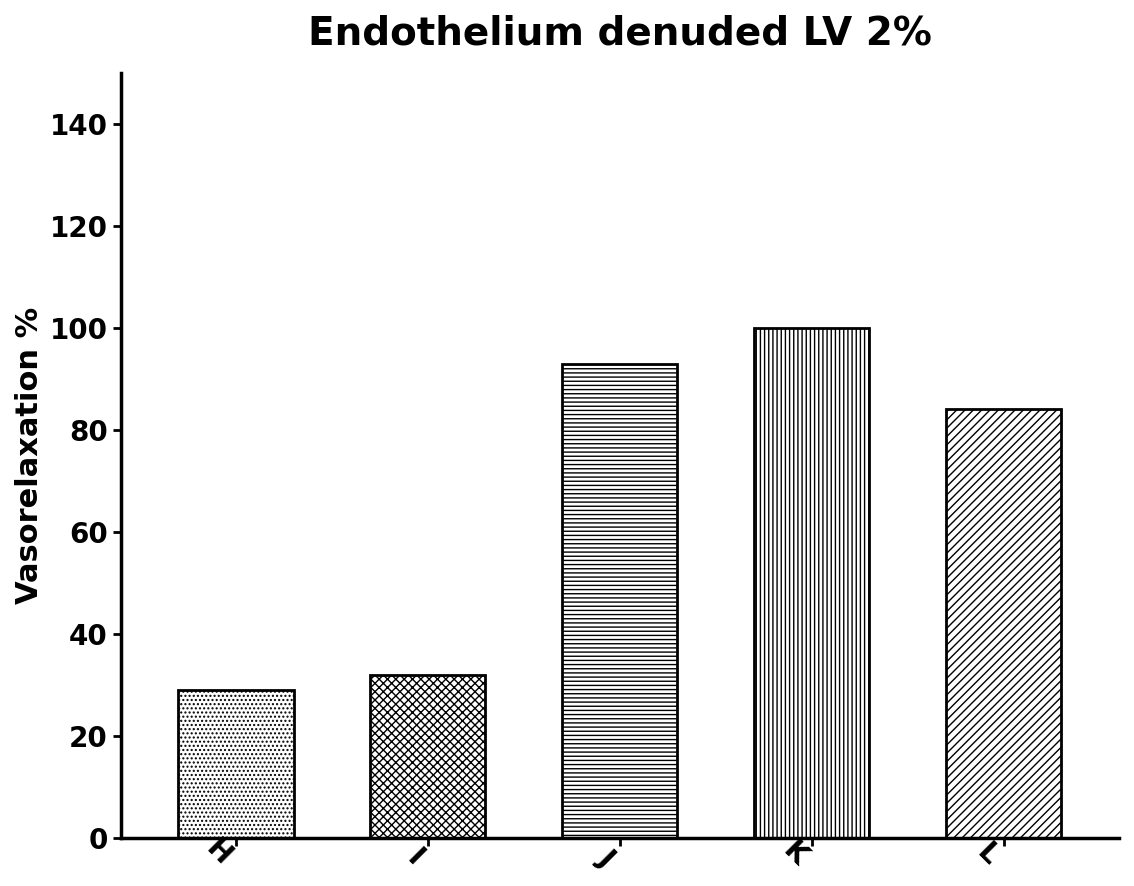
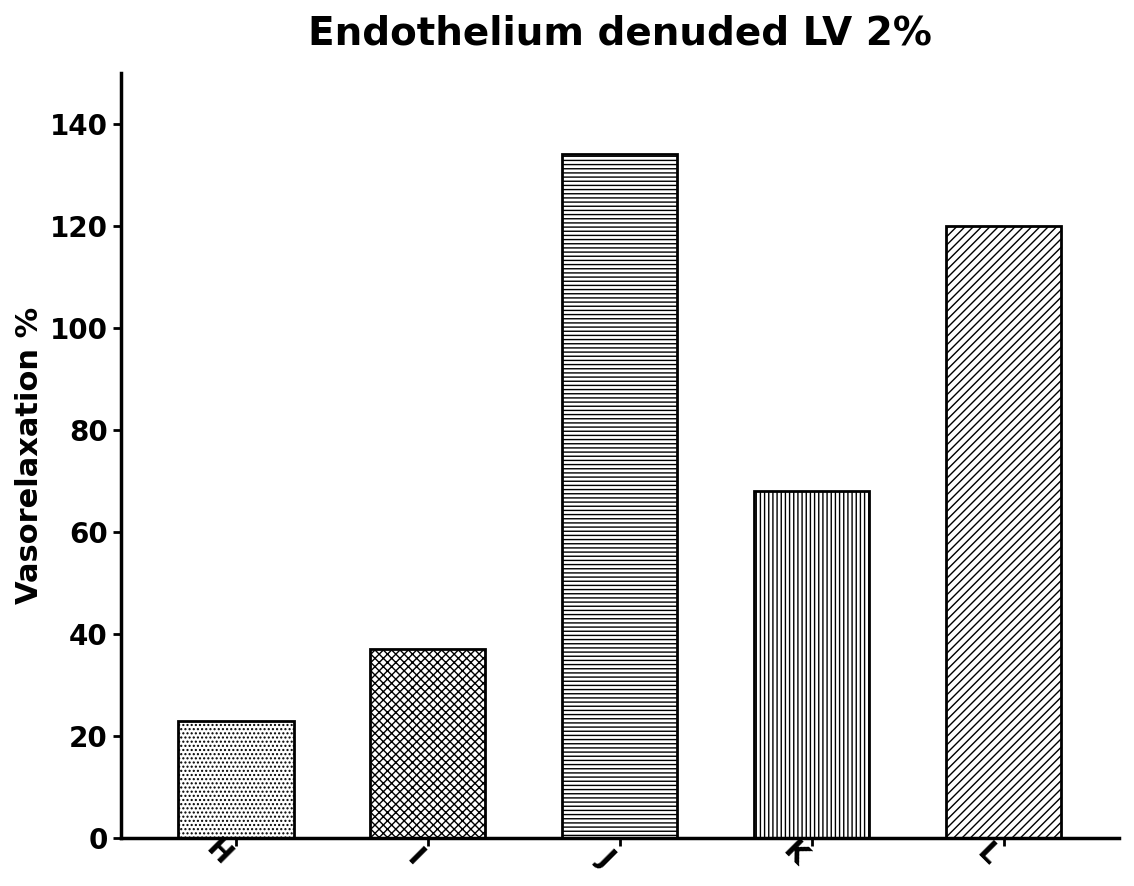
H: 29 -> 23
I: 32 -> 37
J: 93 -> 134
K: 100 -> 68
L: 84 -> 120
